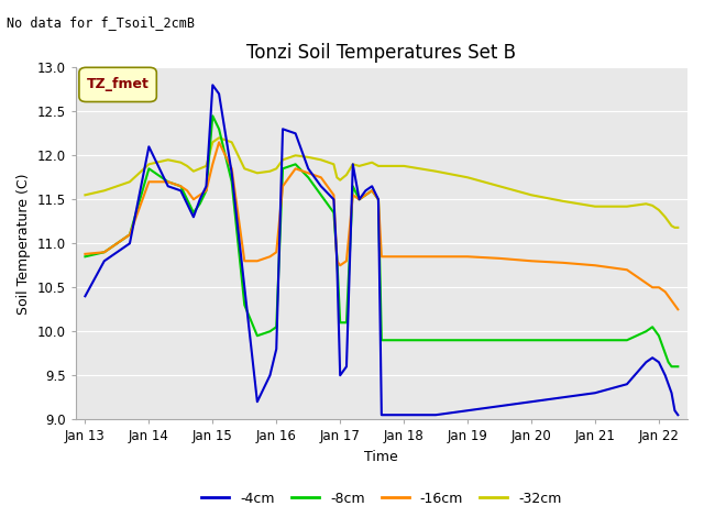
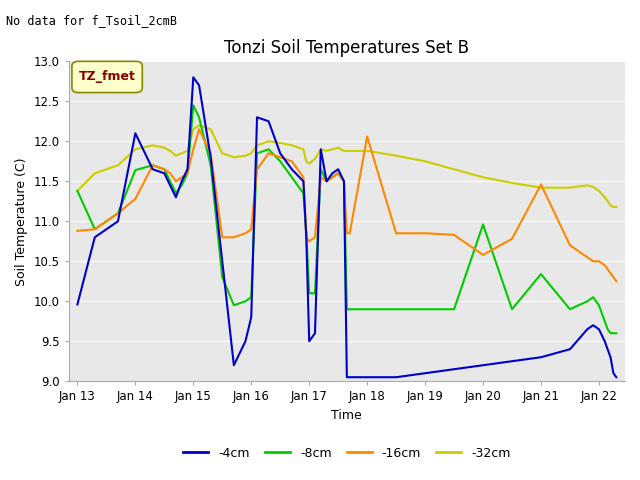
-4cm/Jan 13: 10.40 -> 9.96
-8cm/Jan 13: 10.85 -> 11.38
-32cm/Jan 13: 11.55 -> 11.38
-8cm/Jan 14: 11.85 -> 11.64
-16cm/Jan 14: 11.70 -> 11.28
-16cm/Jan 18: 10.85 -> 12.06
-8cm/Jan 20: 9.90 -> 10.96
-16cm/Jan 20: 10.80 -> 10.58
-8cm/Jan 21: 9.90 -> 10.34
-16cm/Jan 21: 10.75 -> 11.46
